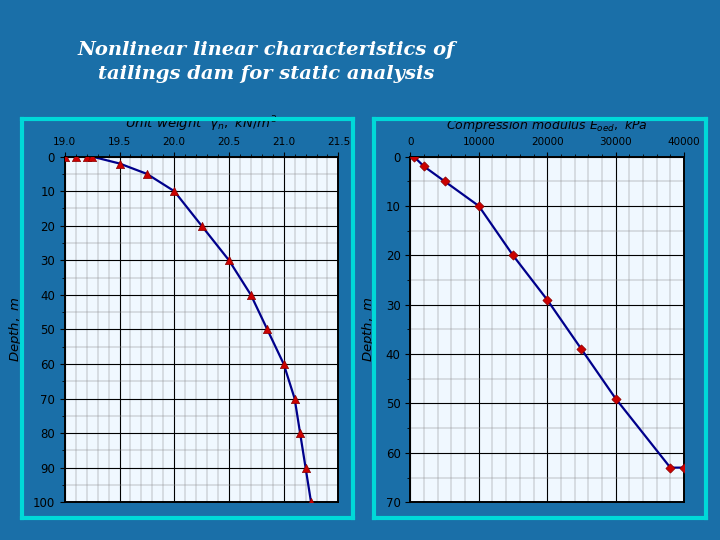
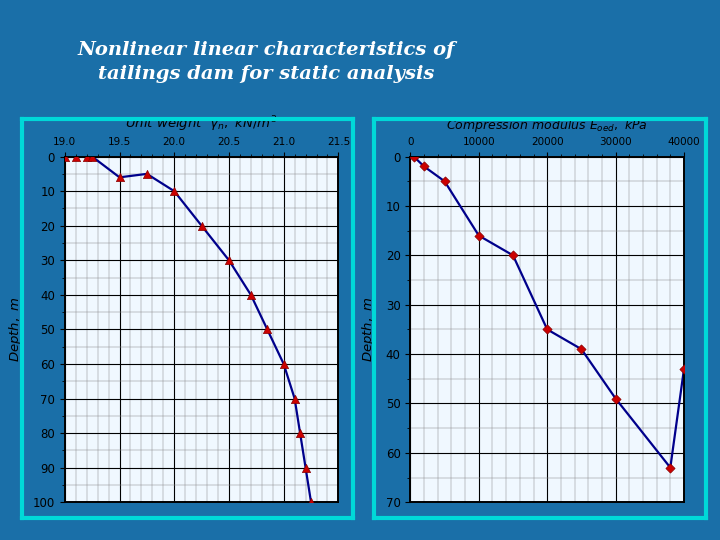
19.5: 2 -> 6
10000: 10 -> 16
20000: 29 -> 35
40000: 63 -> 43
